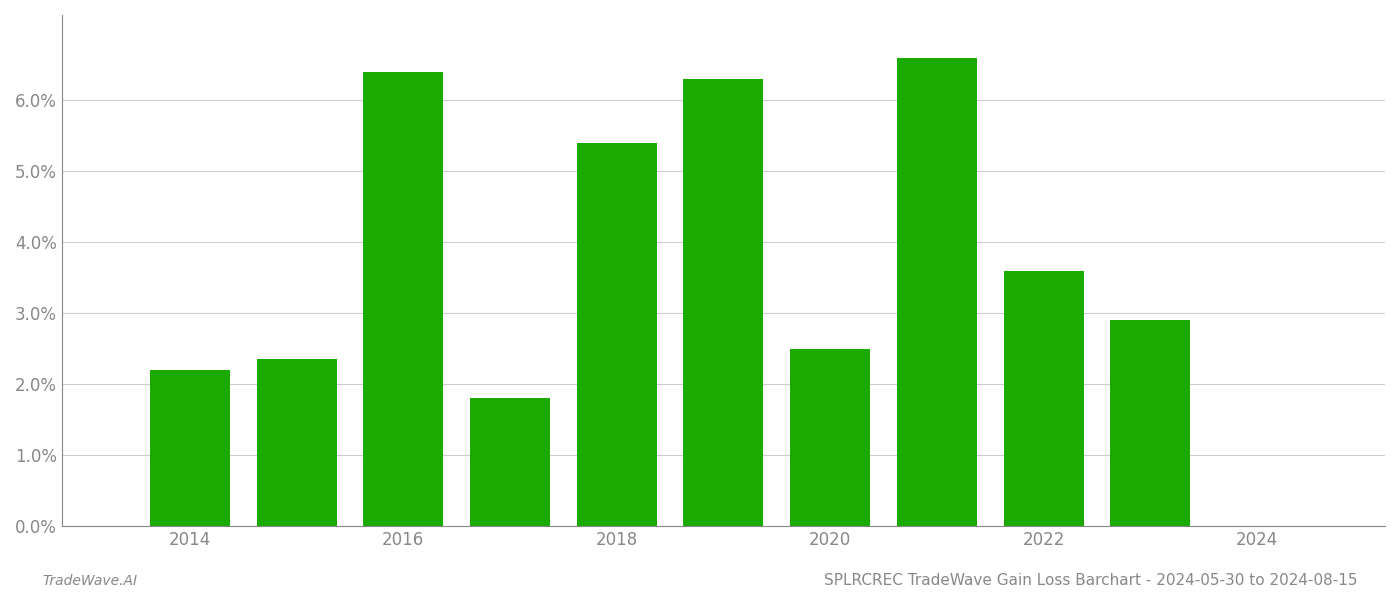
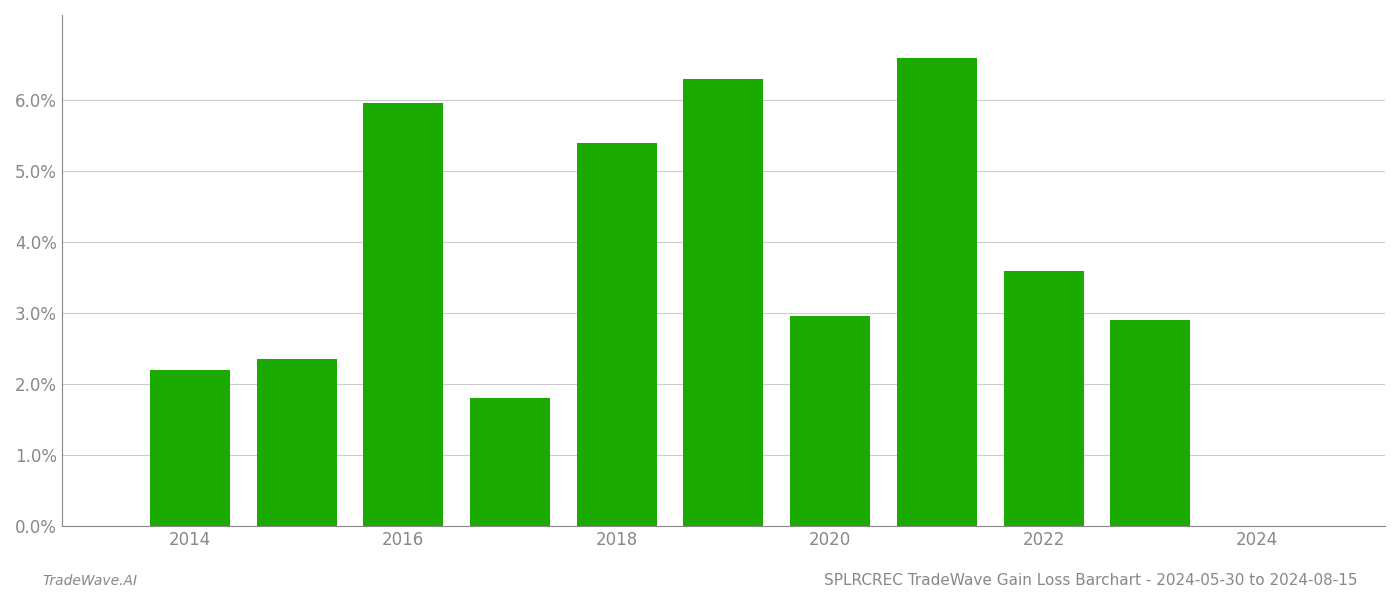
2016: 6.40% -> 5.96%
2020: 2.50% -> 2.96%
